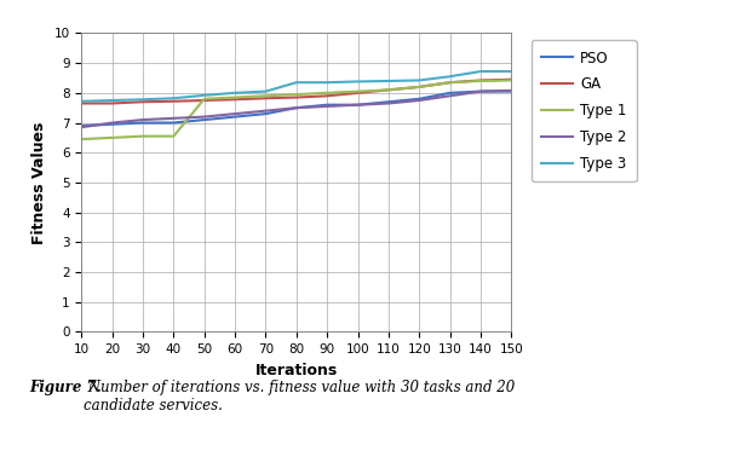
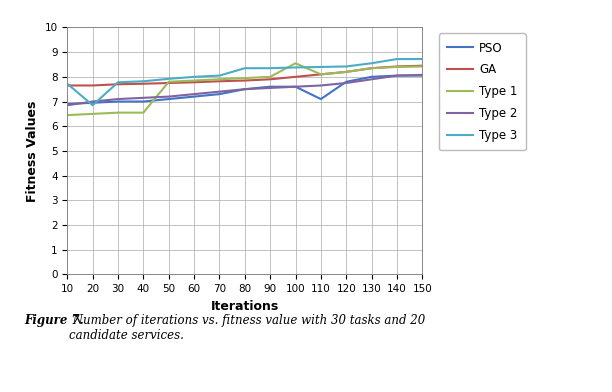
Type 3/20: 7.75 -> 6.85
Type 1/100: 8.05 -> 8.55
PSO/110: 7.70 -> 7.10
